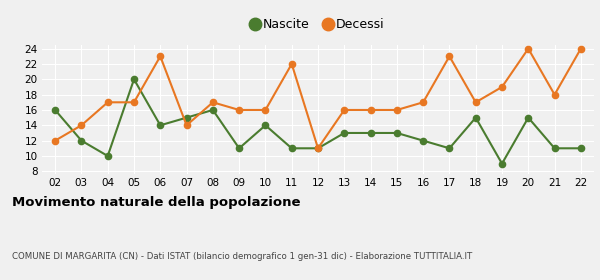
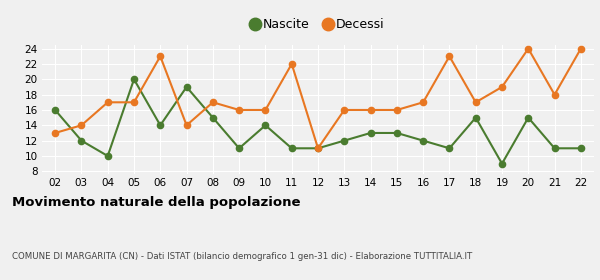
Decessi/02: 12 -> 13
Nascite/07: 15 -> 19
Nascite/08: 16 -> 15
Nascite/13: 13 -> 12
